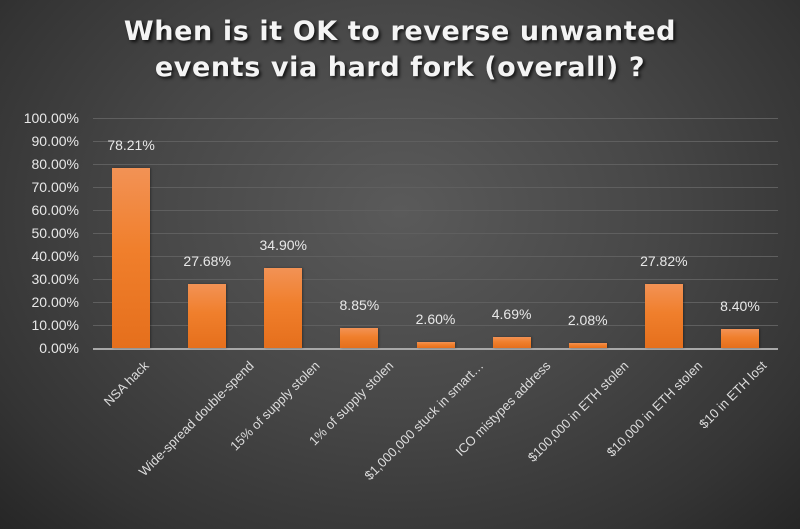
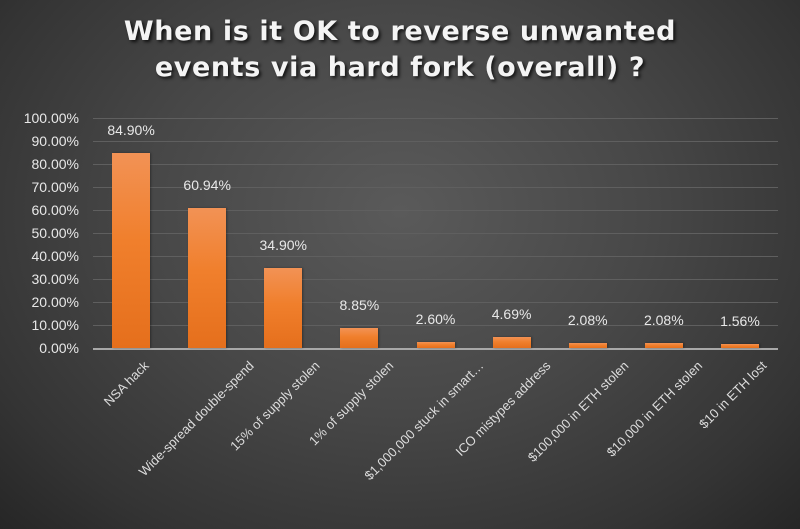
NSA hack: 78.21% -> 84.90%
Wide-spread double-spend: 27.68% -> 60.94%
$10,000 in ETH stolen: 27.82% -> 2.08%
$10 in ETH lost: 8.40% -> 1.56%
